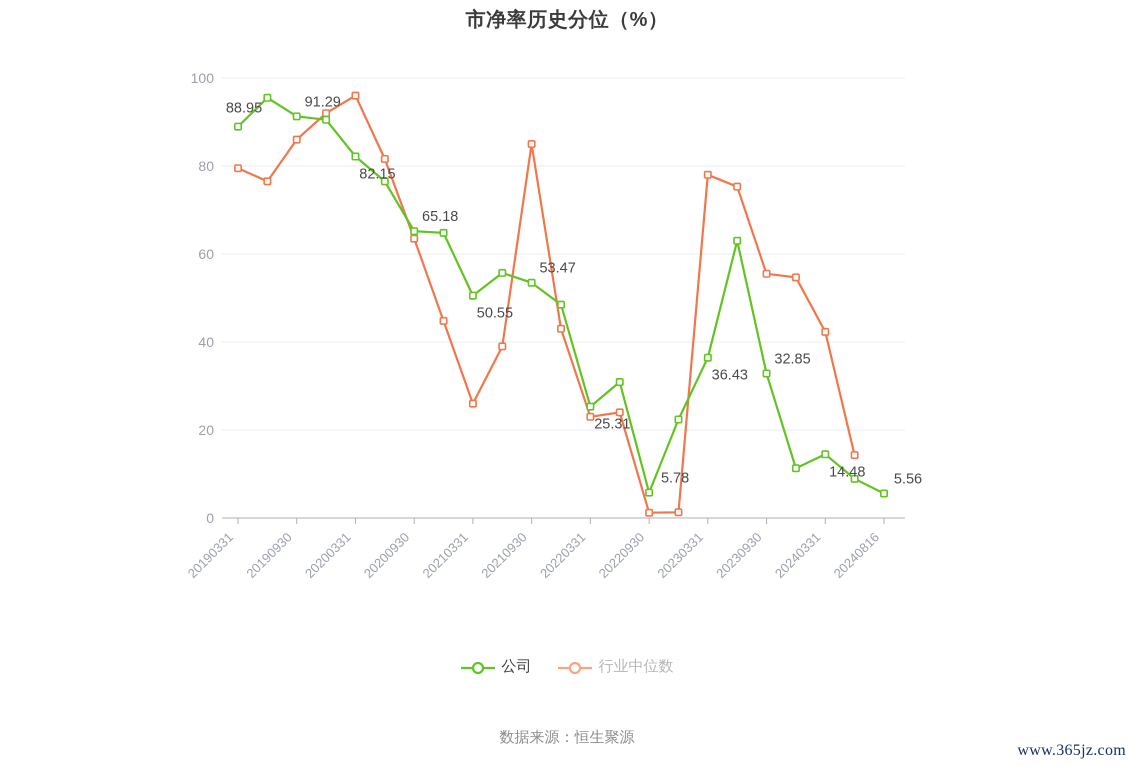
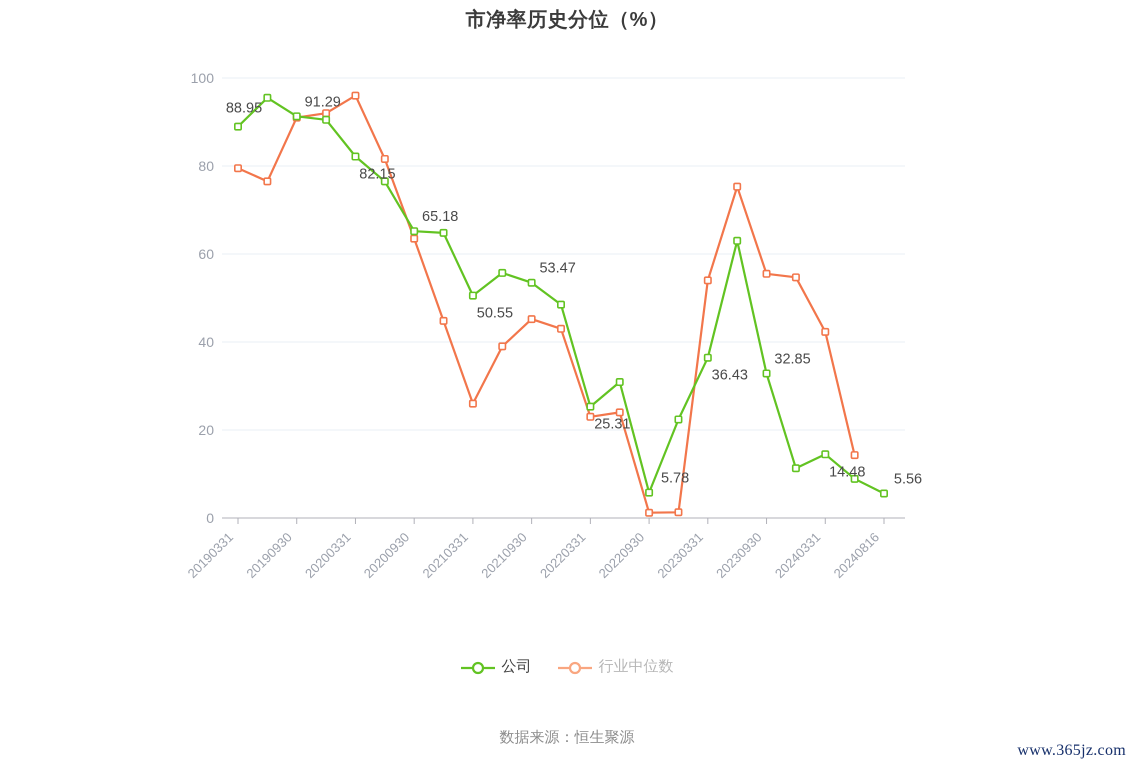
行业中位数/20190930: 86 -> 91
行业中位数/20210930: 85 -> 45
行业中位数/20230331: 78 -> 54
